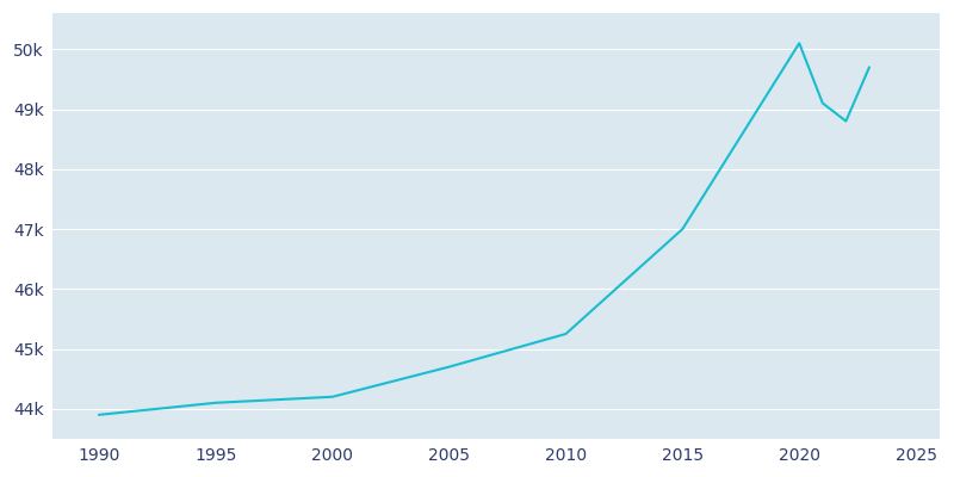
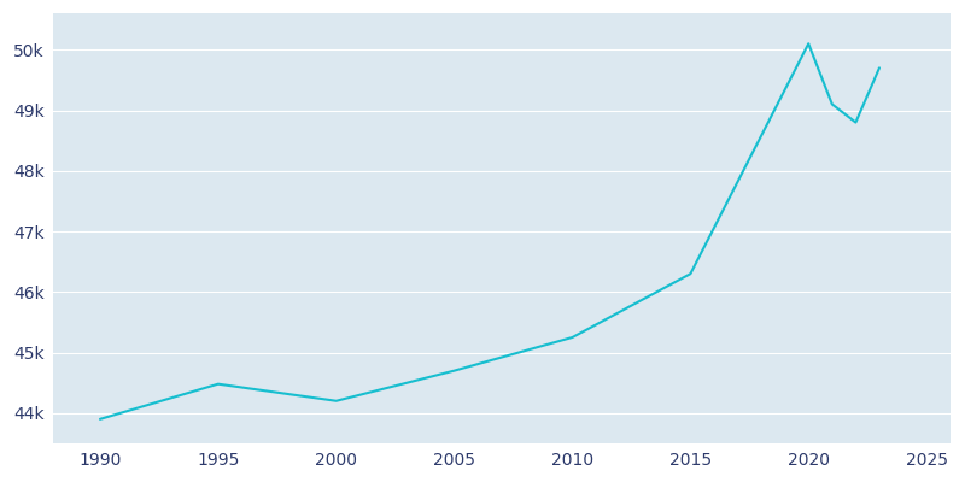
1995: 44.10k -> 44.48k
2015: 47.00k -> 46.30k
